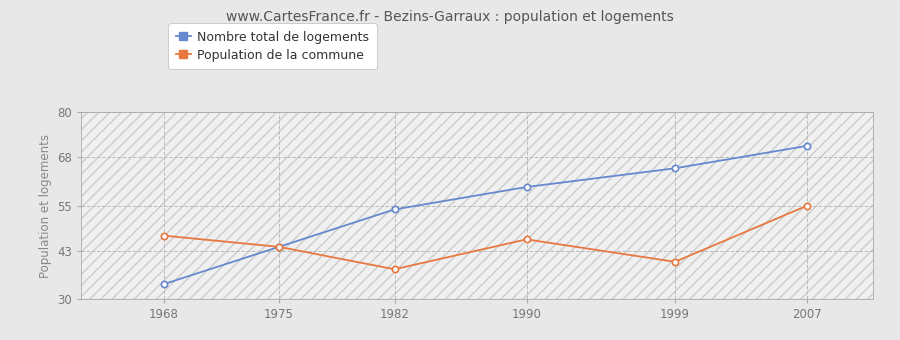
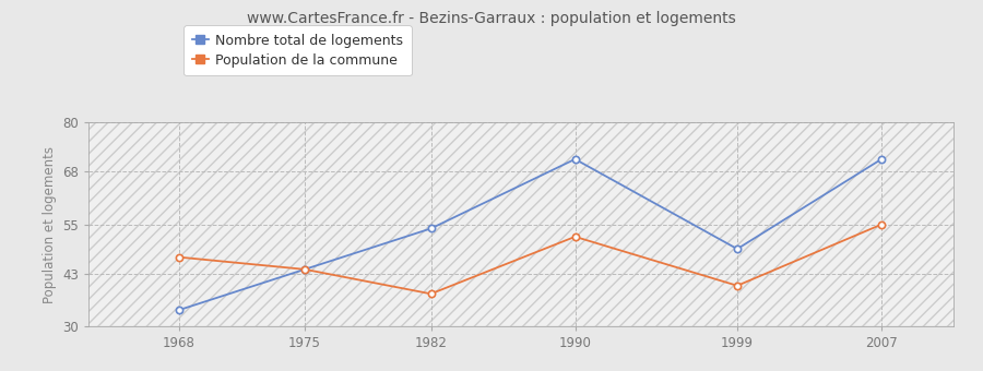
Nombre total de logements/1990: 60 -> 71
Population de la commune/1990: 46 -> 52
Nombre total de logements/1999: 65 -> 49
